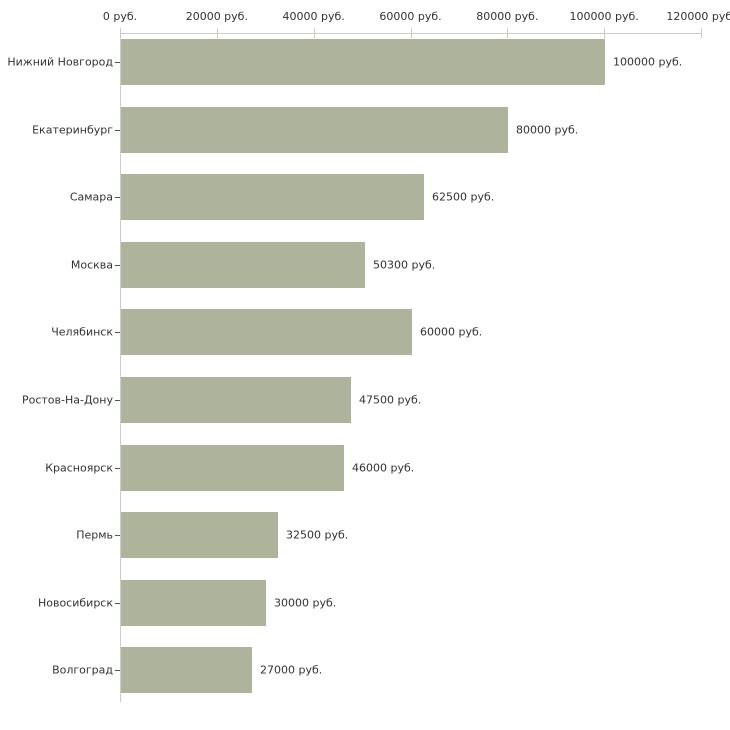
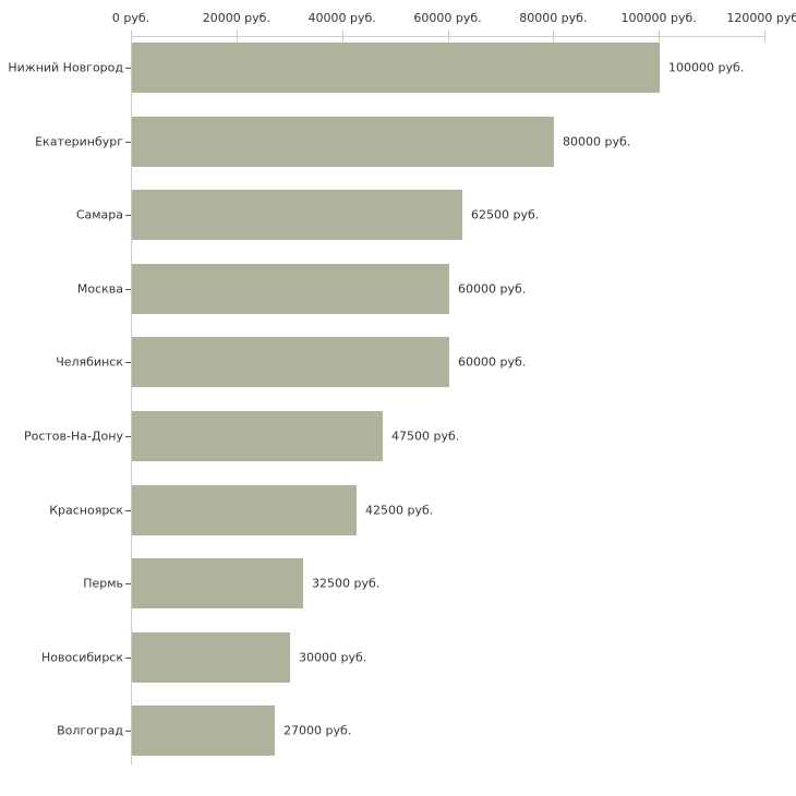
Москва: 50300 -> 60000
Красноярск: 46000 -> 42500
